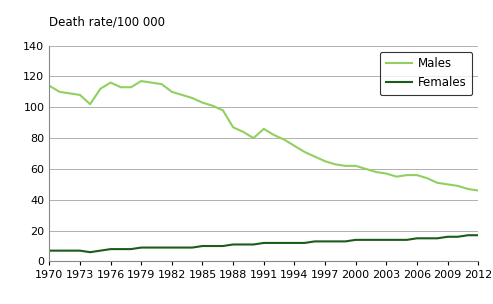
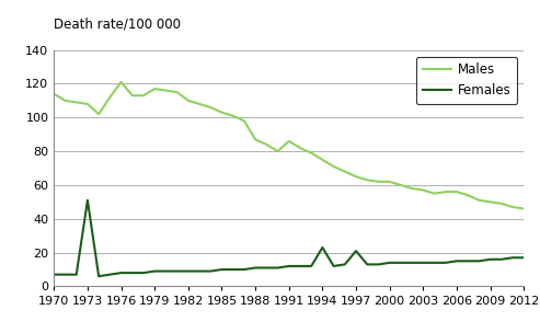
Females/1973: 7 -> 51
Males/1976: 116 -> 121
Females/1994: 12 -> 23
Females/1997: 13 -> 21
